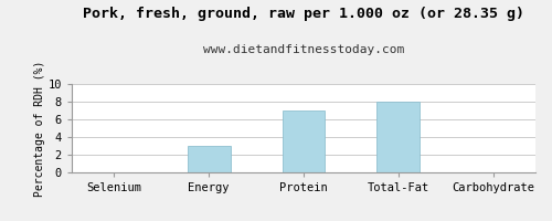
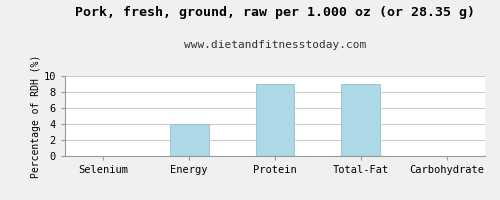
Energy: 3 -> 4
Protein: 7 -> 9
Total-Fat: 8 -> 9
